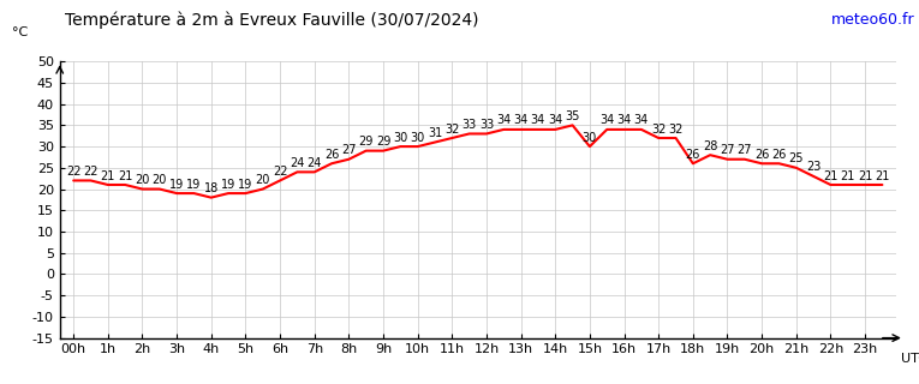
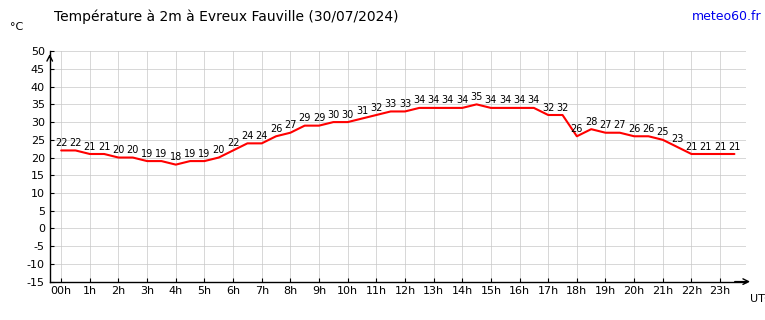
15h: 30 -> 34
